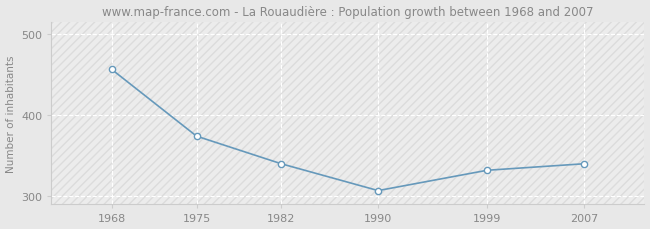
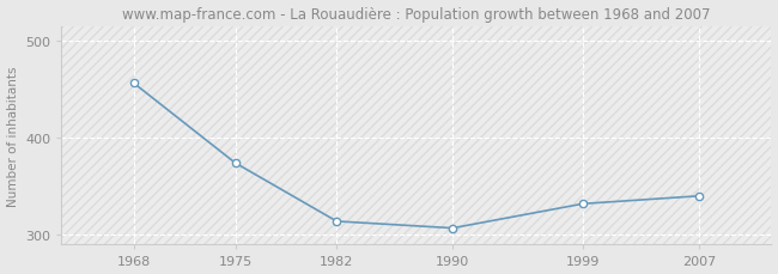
1982: 340 -> 314
